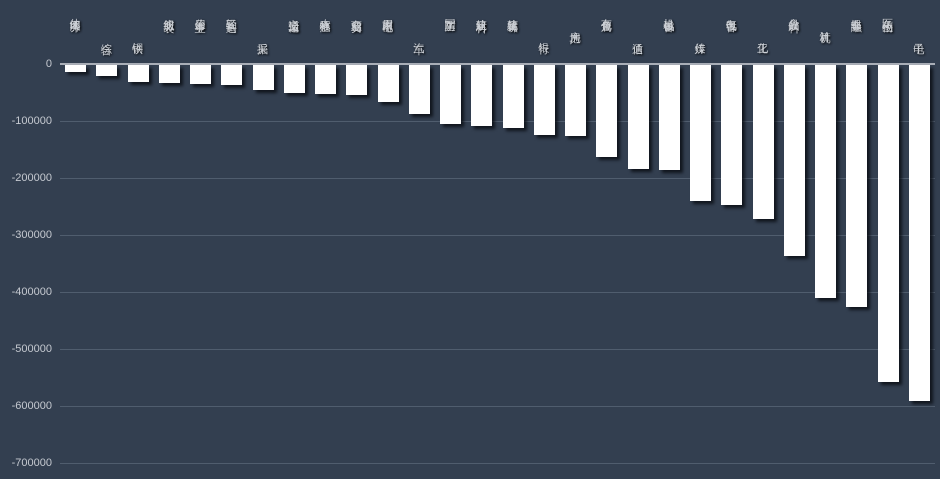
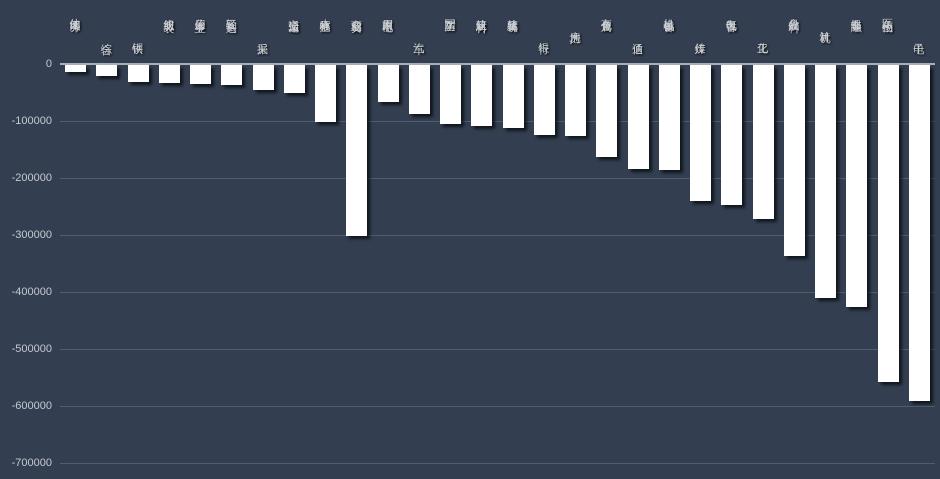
农林牧渔: -50000 -> -100000
商业贸易: -50000 -> -300000
